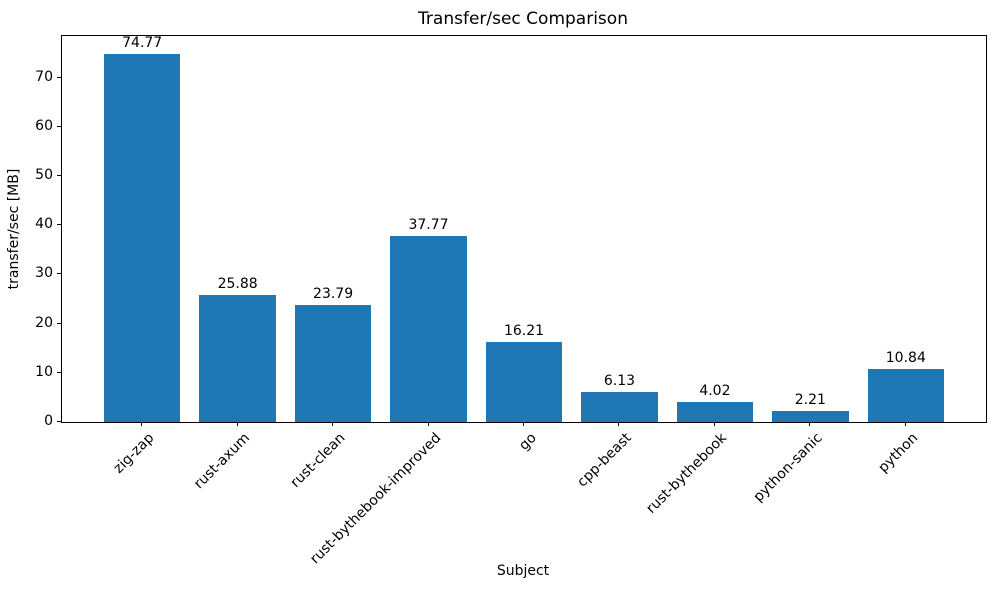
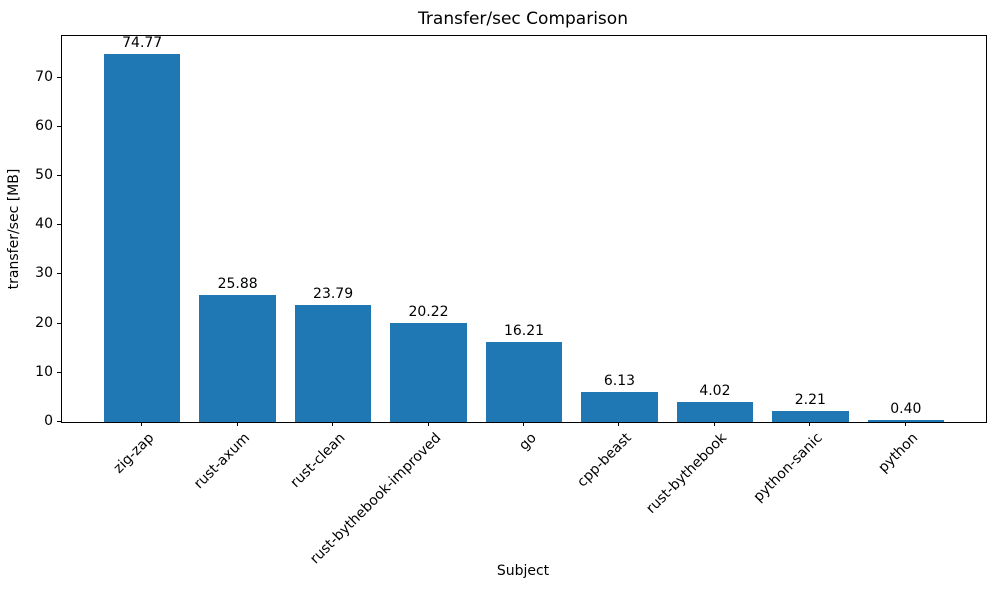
rust-bythebook-improved: 37.77 -> 20.22
python: 10.84 -> 0.40
